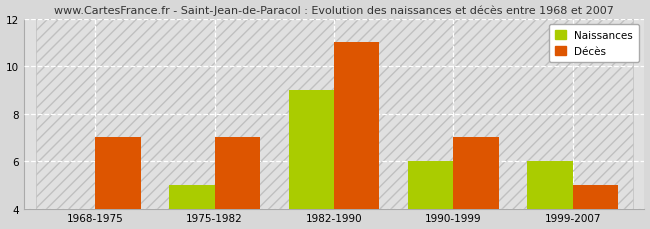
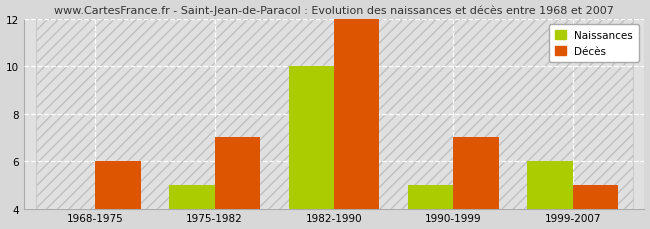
Décès/1968-1975: 7 -> 6
Naissances/1982-1990: 9 -> 10
Décès/1982-1990: 11 -> 12
Naissances/1990-1999: 6 -> 5
